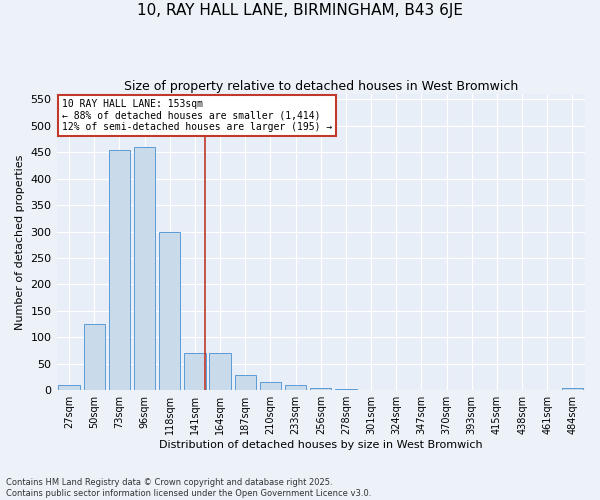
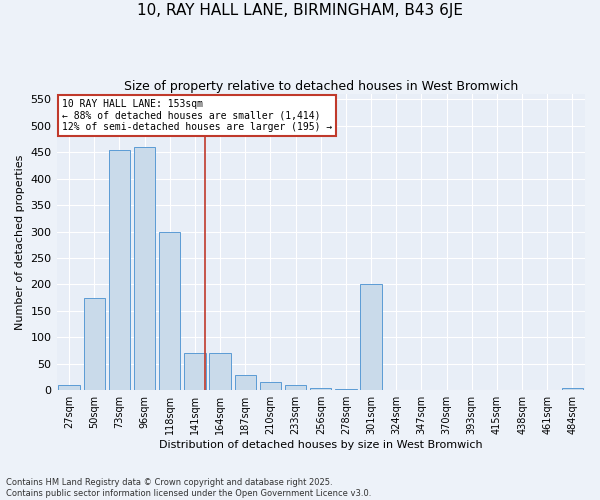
50sqm: 125 -> 174
301sqm: 1 -> 200
